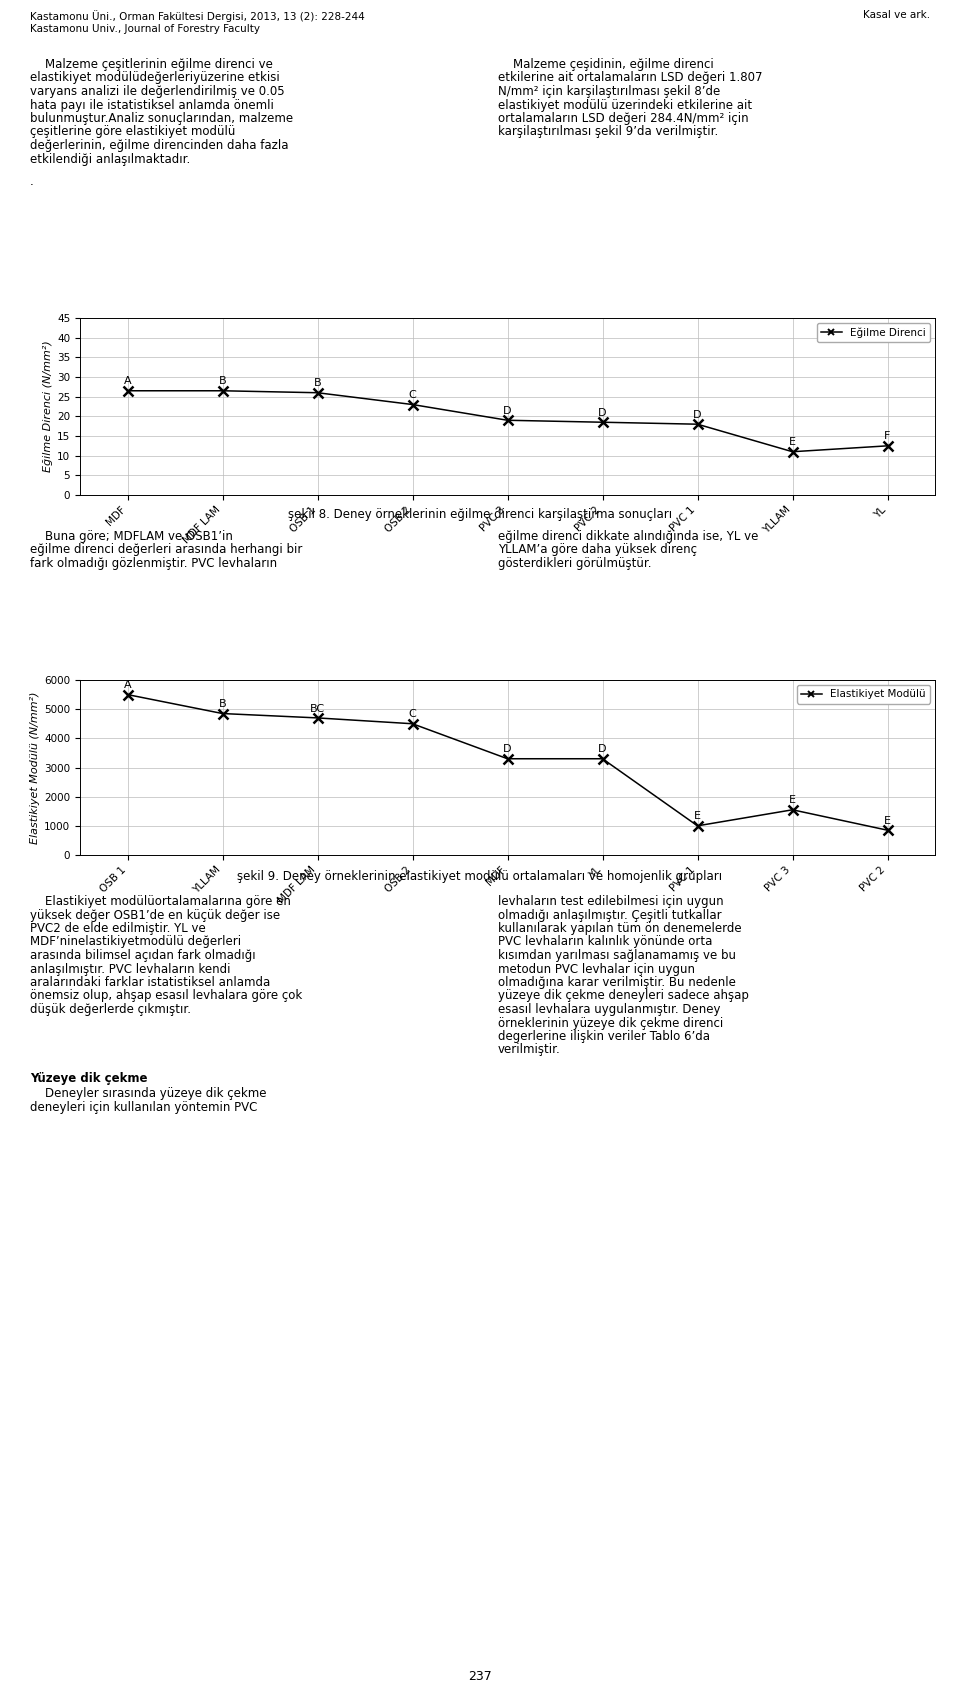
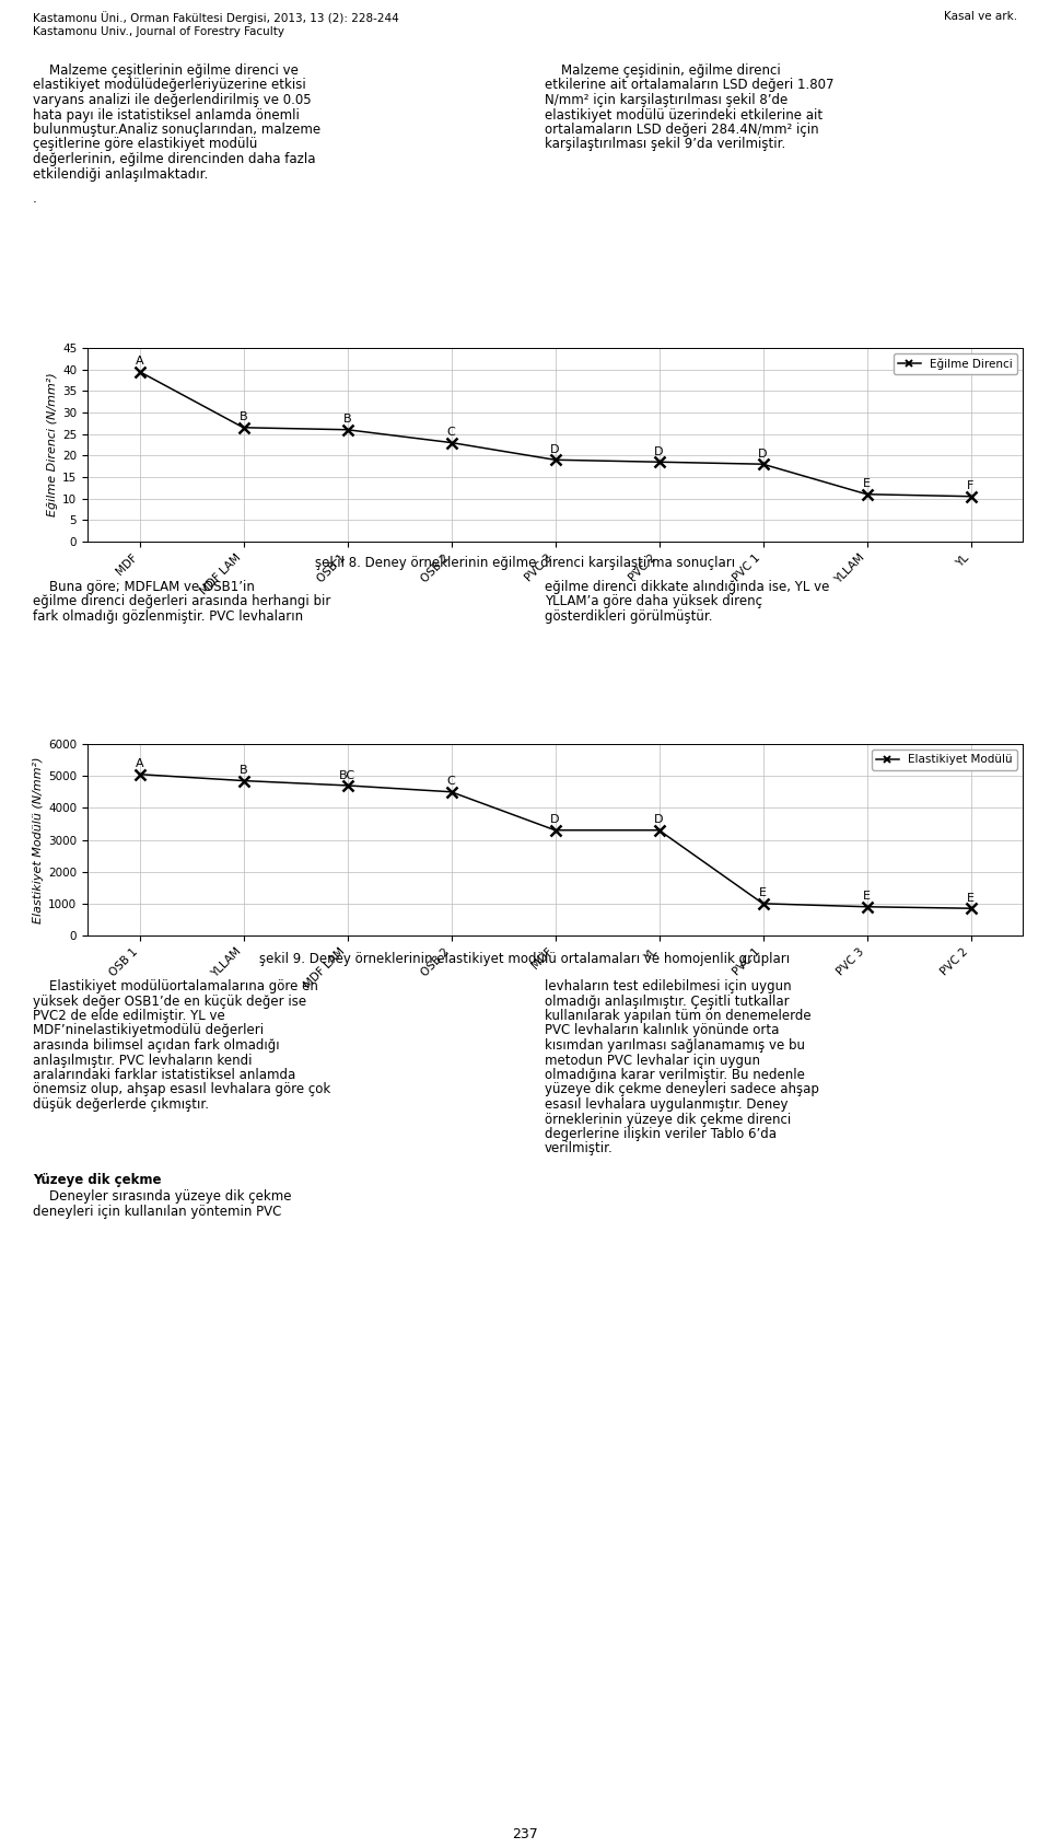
MDF: 26.5 -> 39.5
YL: 12.5 -> 10.5
OSB 1: 5500 -> 5050
PVC 3: 1550 -> 900
